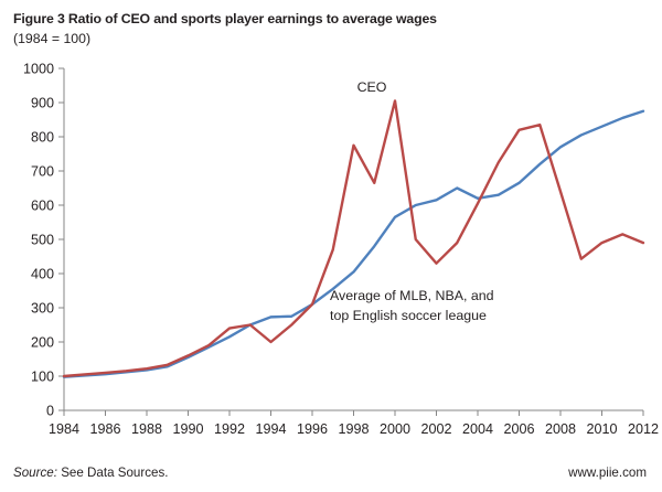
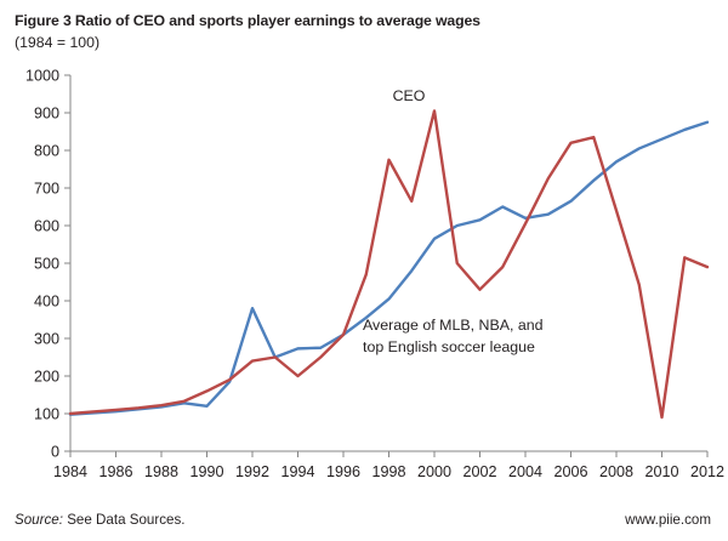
Average of MLB, NBA, and top English soccer league/1990: 160 -> 120
Average of MLB, NBA, and top English soccer league/1992: 220 -> 380
CEO/2010: 490 -> 90
